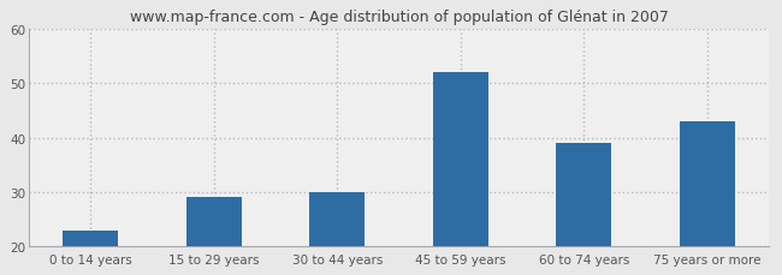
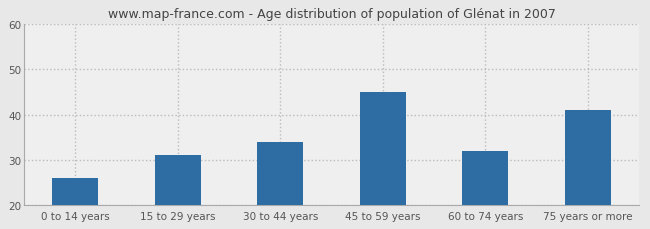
0 to 14 years: 23 -> 26
15 to 29 years: 29 -> 31
30 to 44 years: 30 -> 34
45 to 59 years: 52 -> 45
60 to 74 years: 39 -> 32
75 years or more: 43 -> 41
